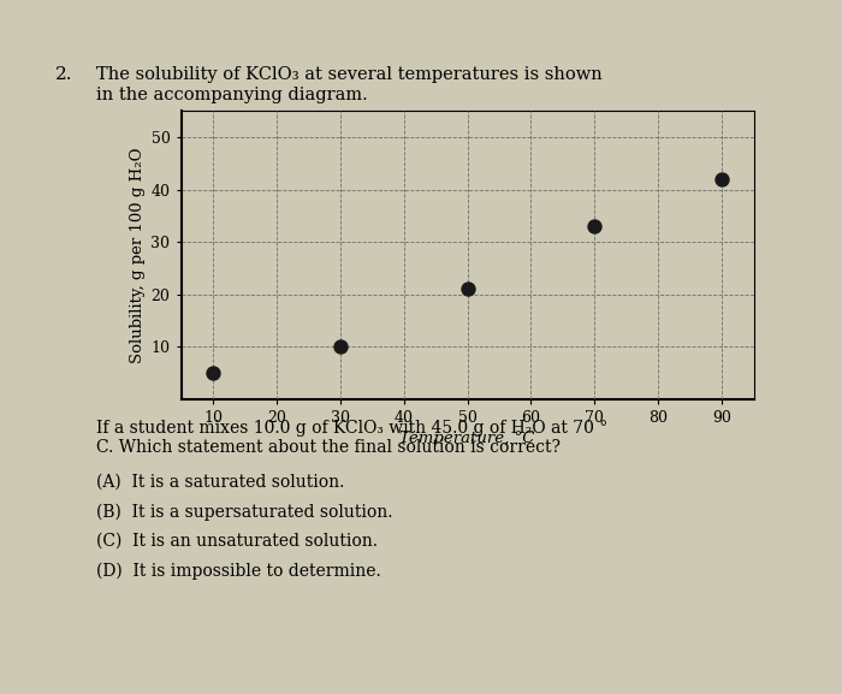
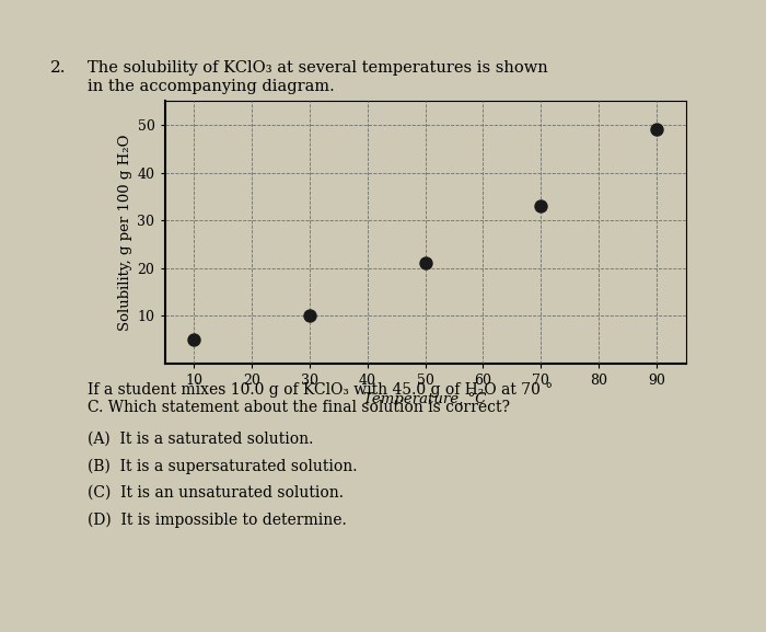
90: 42 -> 49
